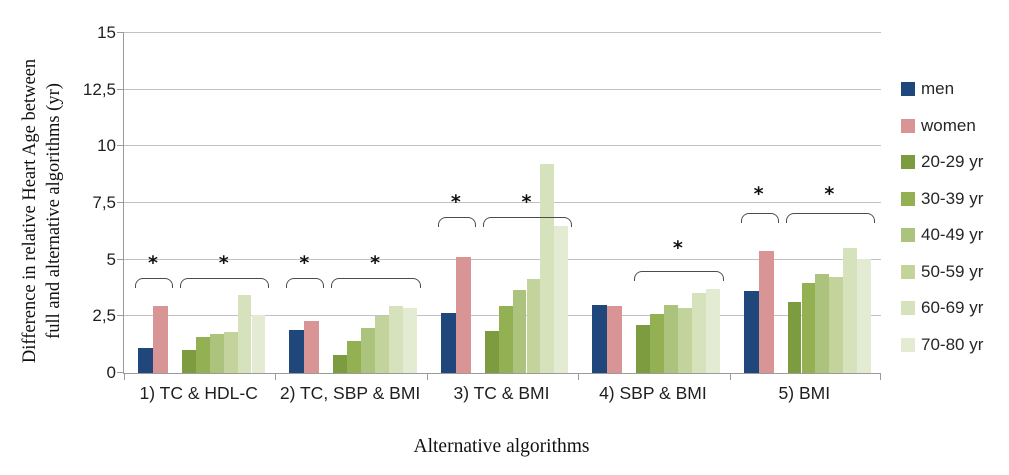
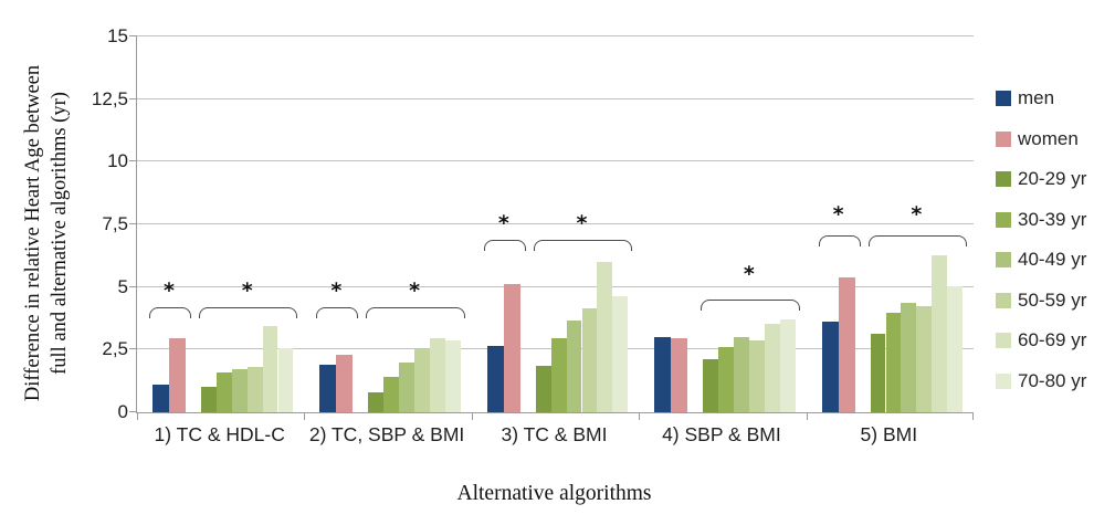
60-69 yr/3) TC & BMI: 9.2 -> 6.0
70-80 yr/3) TC & BMI: 6.5 -> 4.7
60-69 yr/5) BMI: 5.5 -> 6.2
